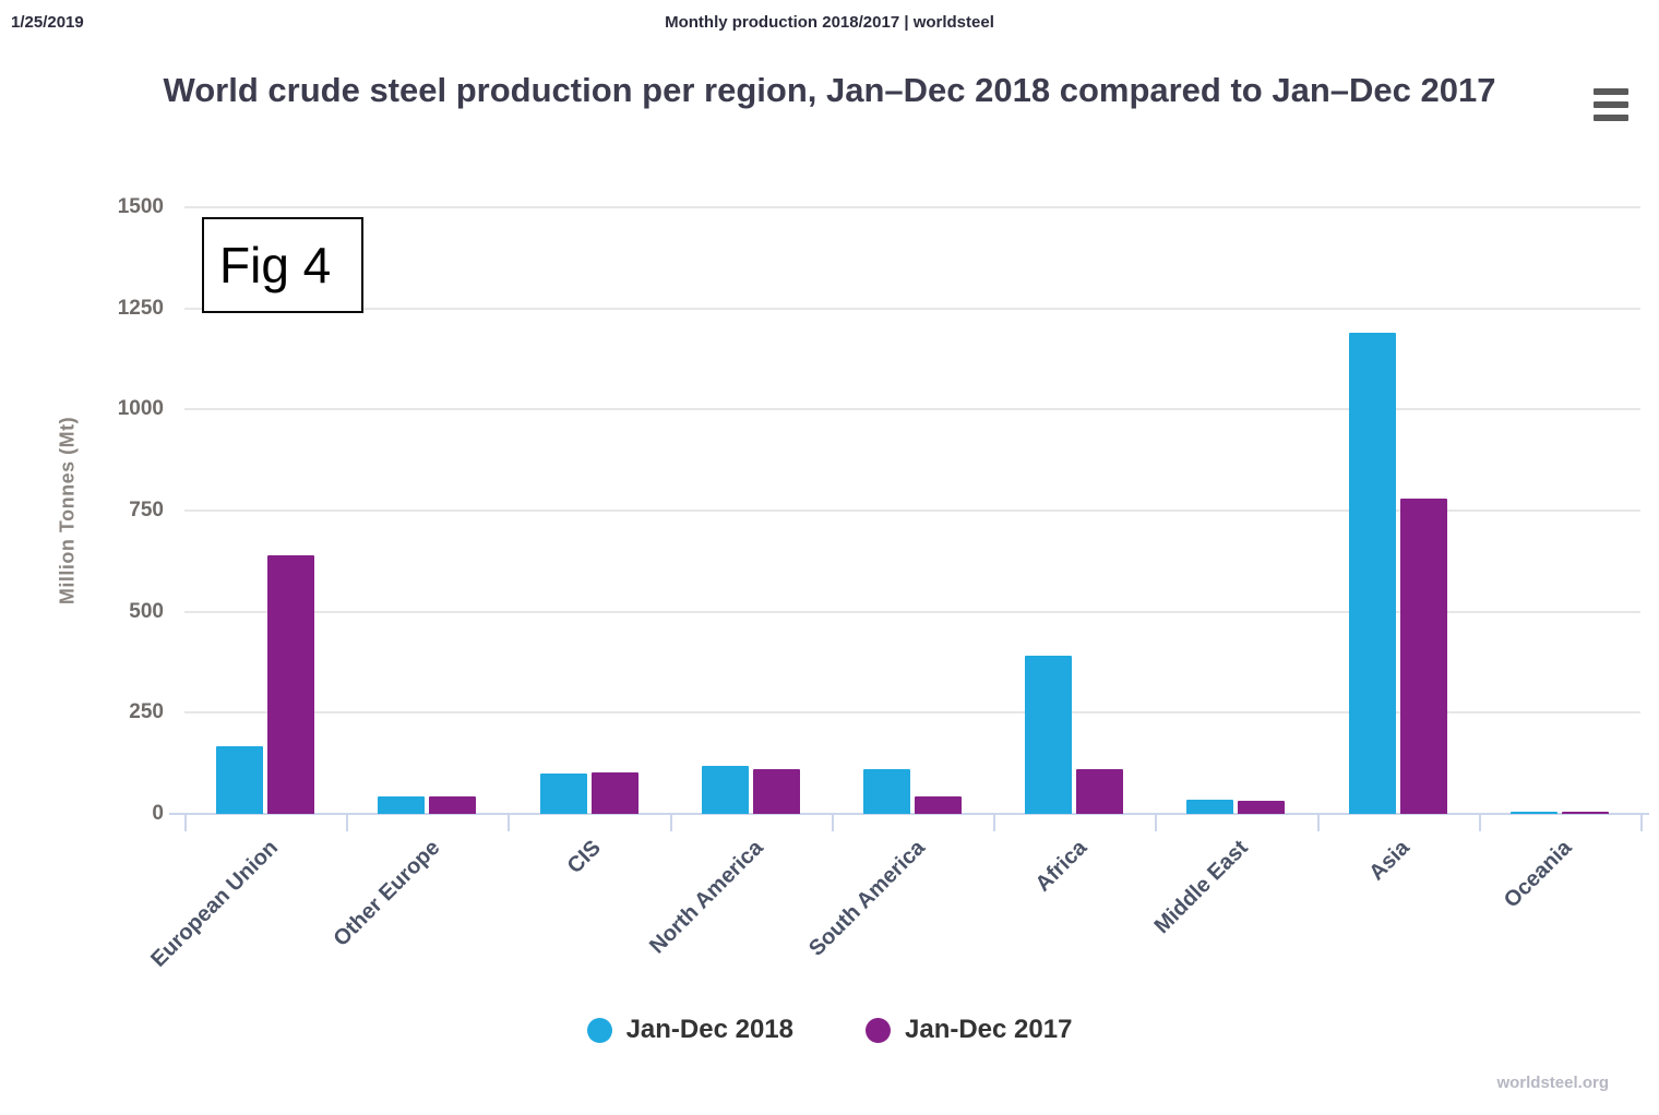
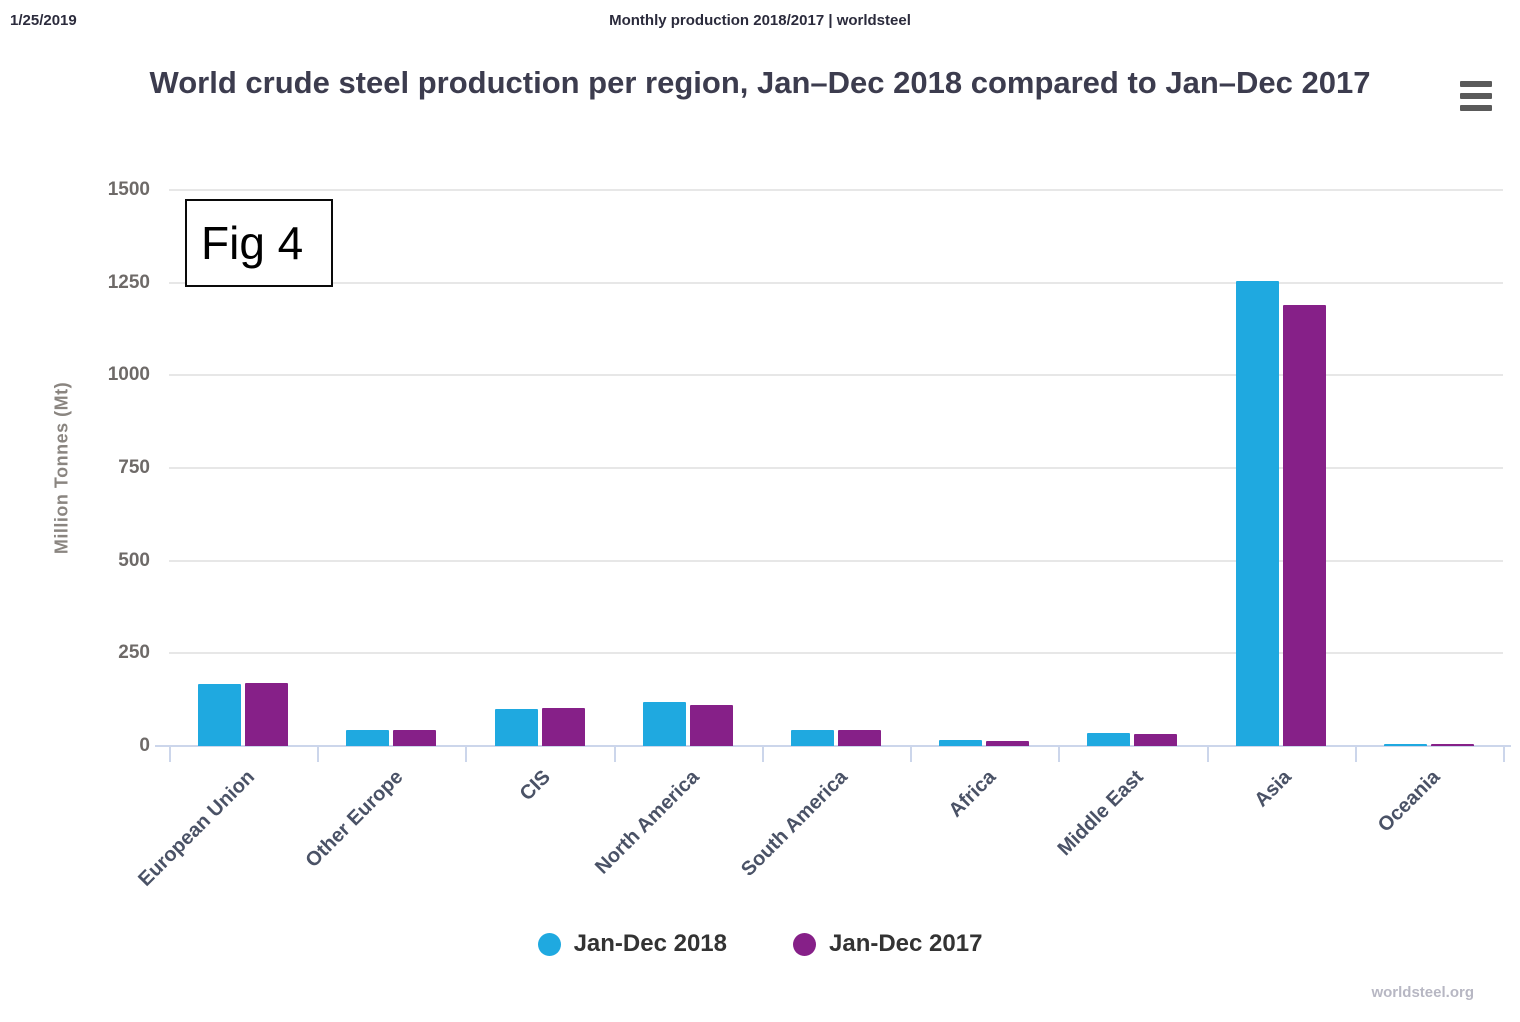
Jan-Dec 2017/European Union: 640 -> 170
Jan-Dec 2018/South America: 110 -> 40
Jan-Dec 2018/Africa: 390 -> 20
Jan-Dec 2017/Africa: 110 -> 10
Jan-Dec 2018/Asia: 1190 -> 1260
Jan-Dec 2017/Asia: 780 -> 1190
